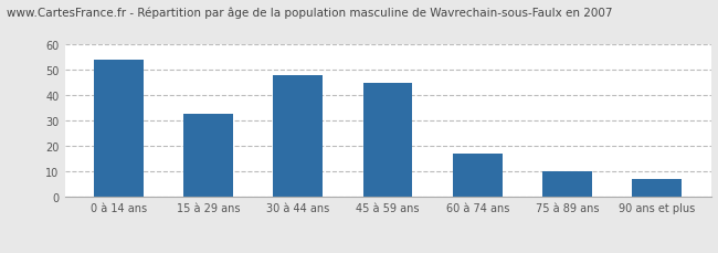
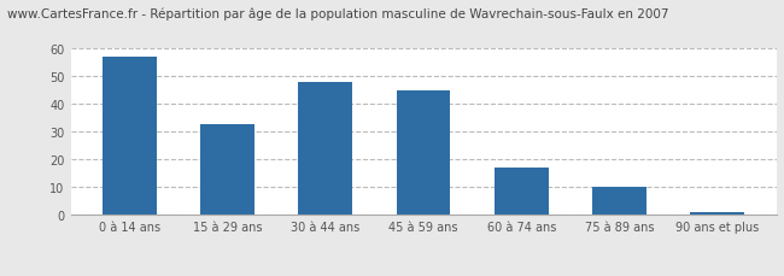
0 à 14 ans: 54 -> 57
90 ans et plus: 7 -> 1
